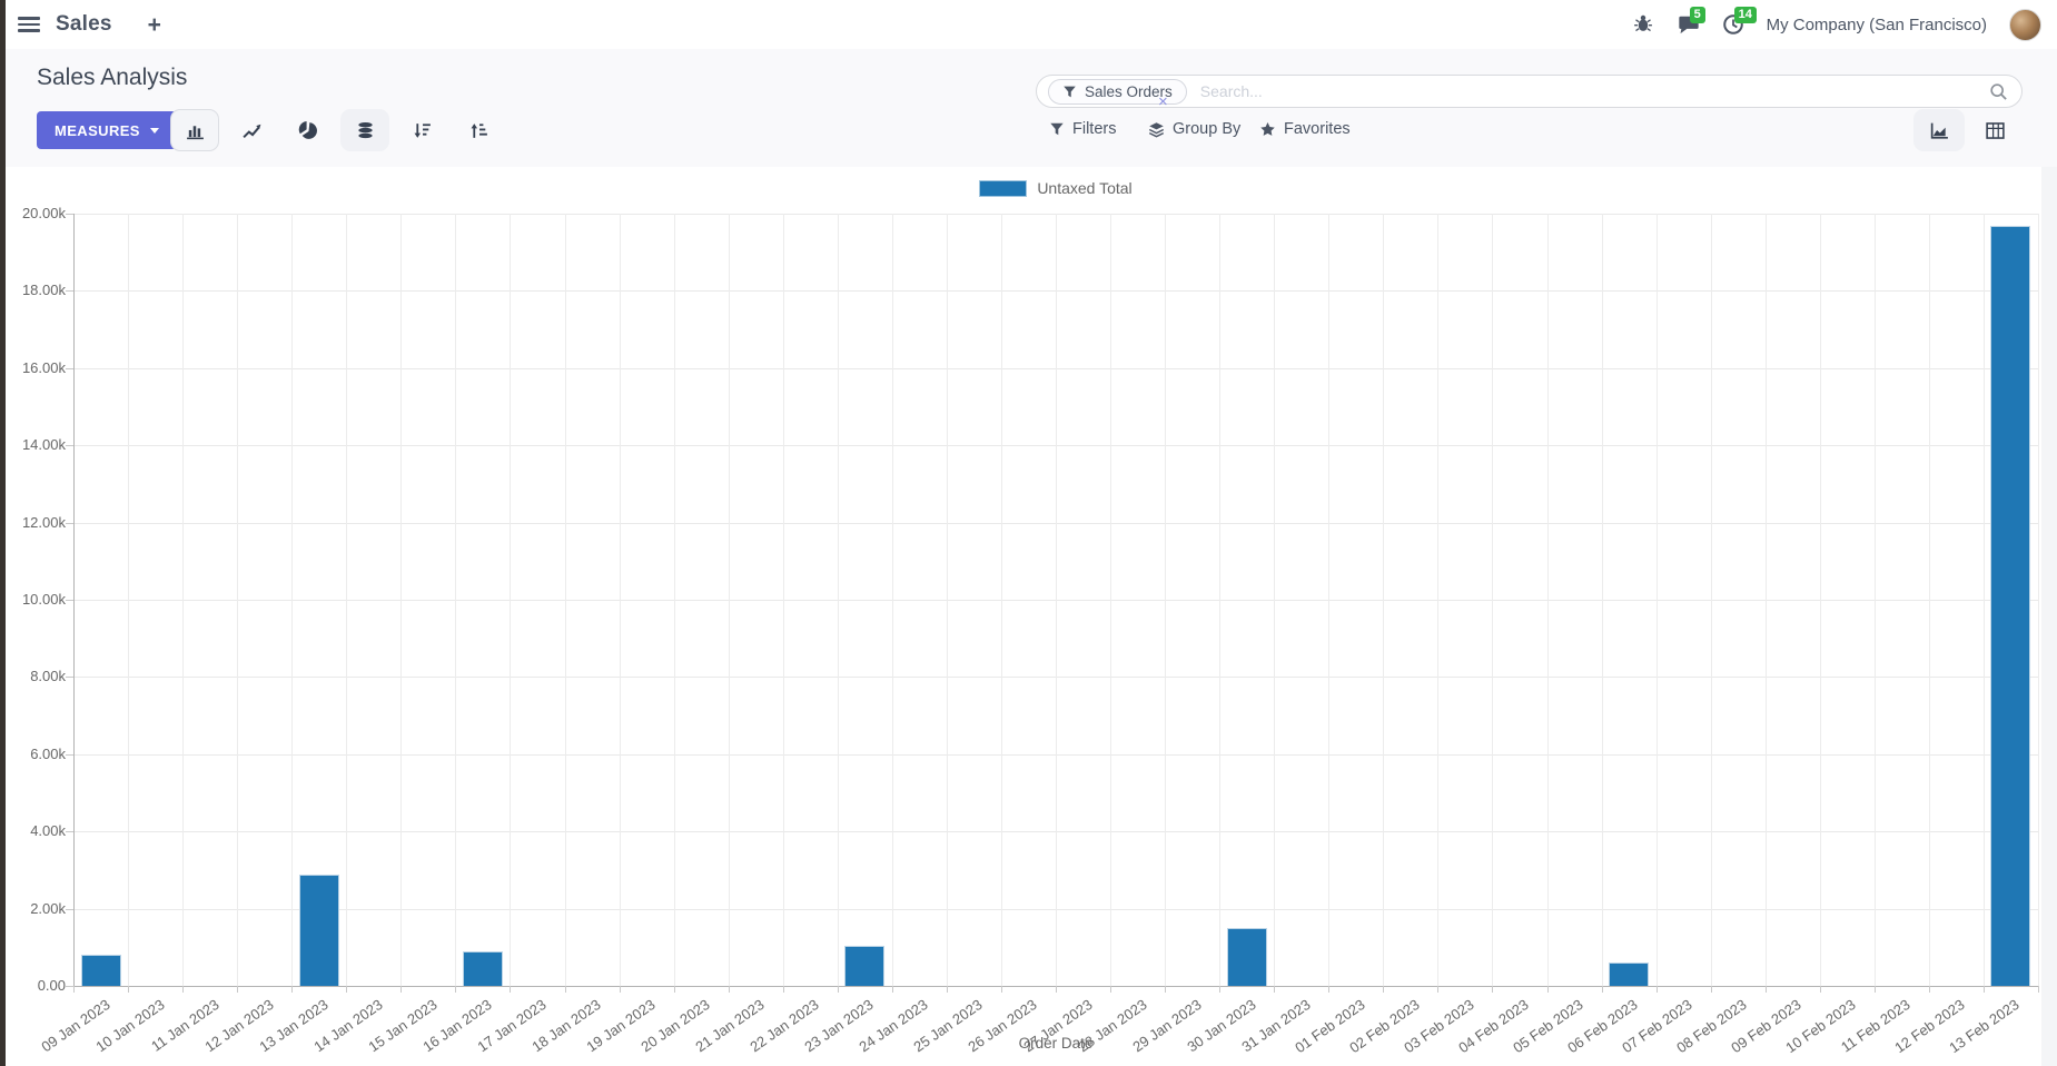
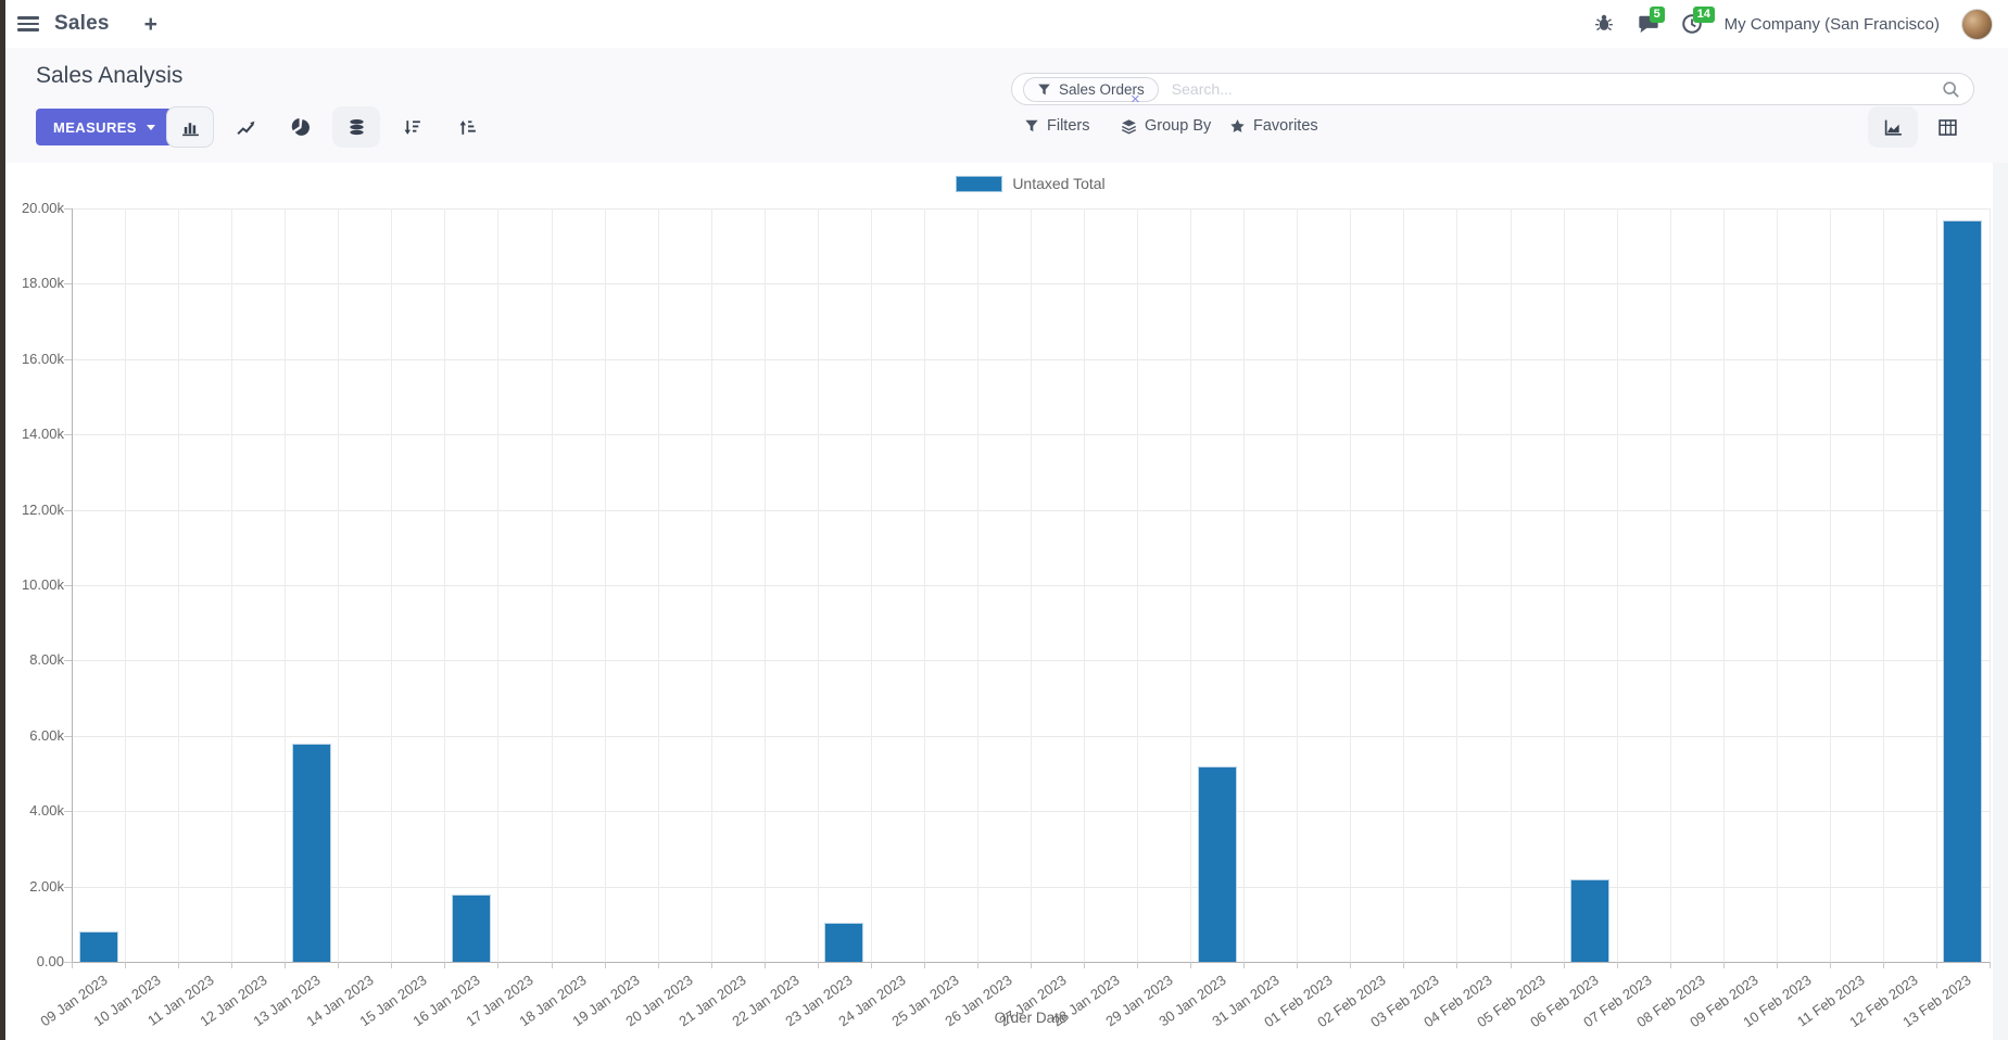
13 Jan 2023: 2.9k -> 5.8k
16 Jan 2023: 0.9k -> 1.8k
30 Jan 2023: 1.5k -> 5.2k
06 Feb 2023: 0.6k -> 2.2k
